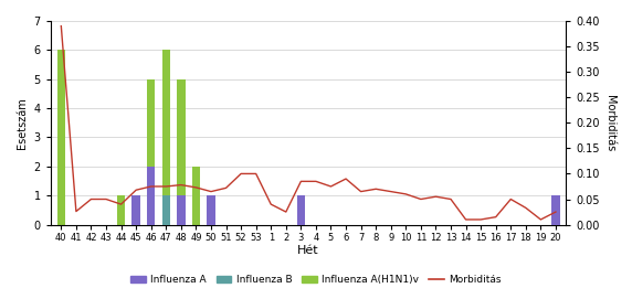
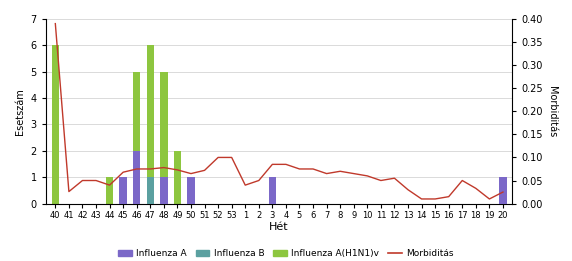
Morbiditás/2: 0.025 -> 0.050
Morbiditás/6: 0.090 -> 0.075
Morbiditás/13: 0.050 -> 0.030
